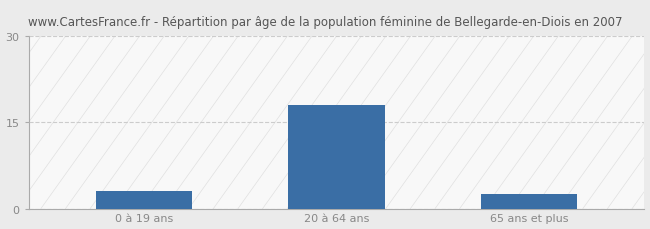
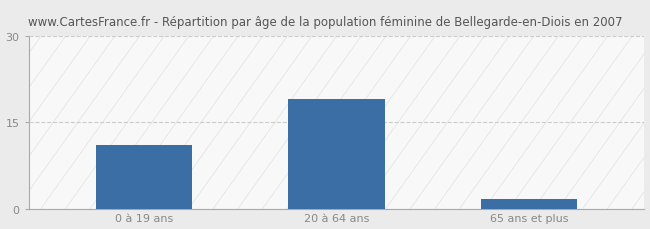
0 à 19 ans: 3.0 -> 11.0
20 à 64 ans: 18.0 -> 19.0
65 ans et plus: 2.5 -> 1.6
